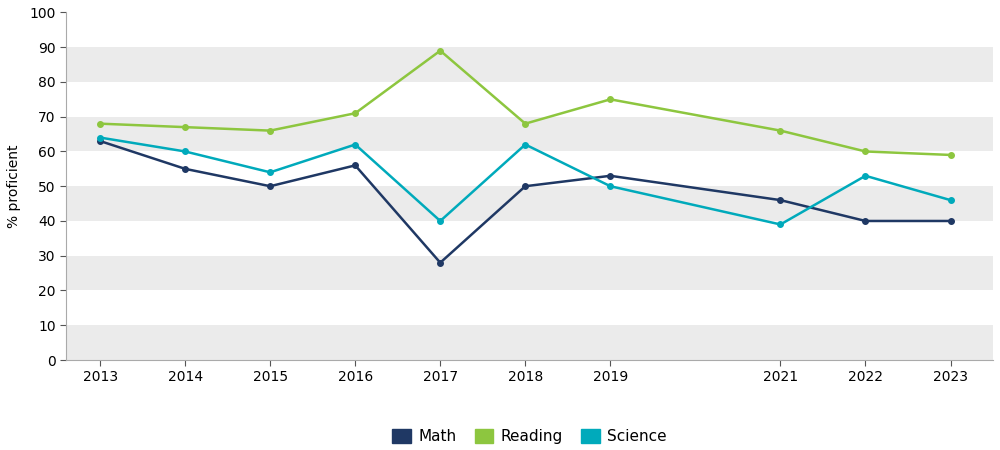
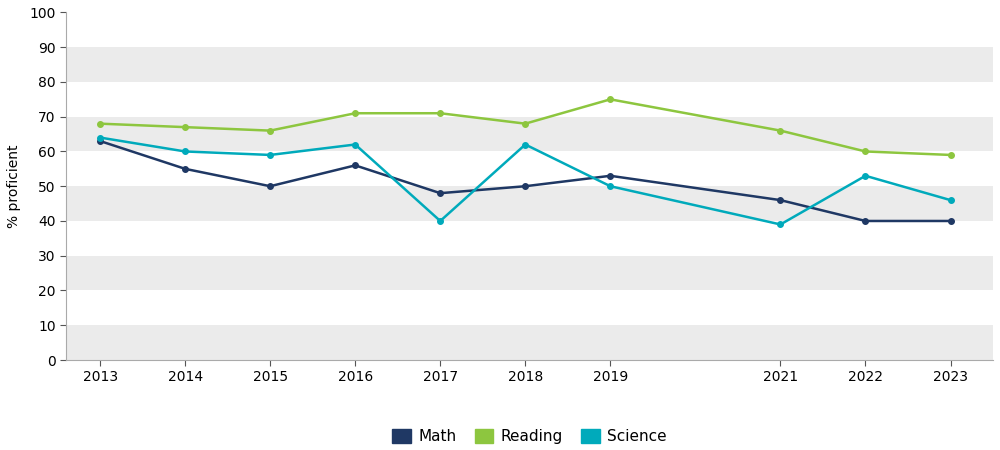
Science/2015: 54 -> 59
Math/2017: 28 -> 48
Reading/2017: 89 -> 71
